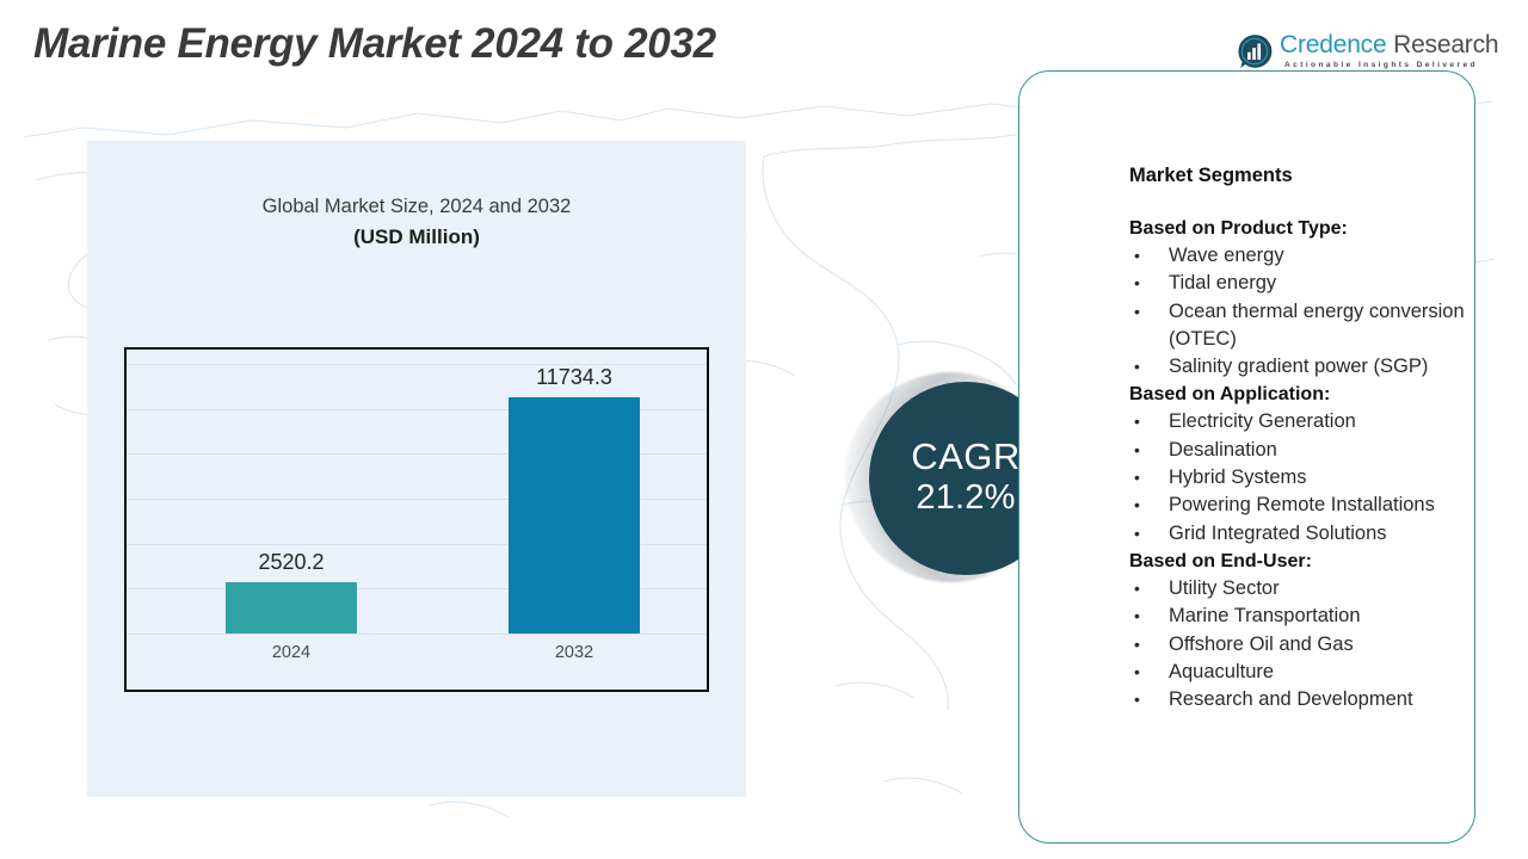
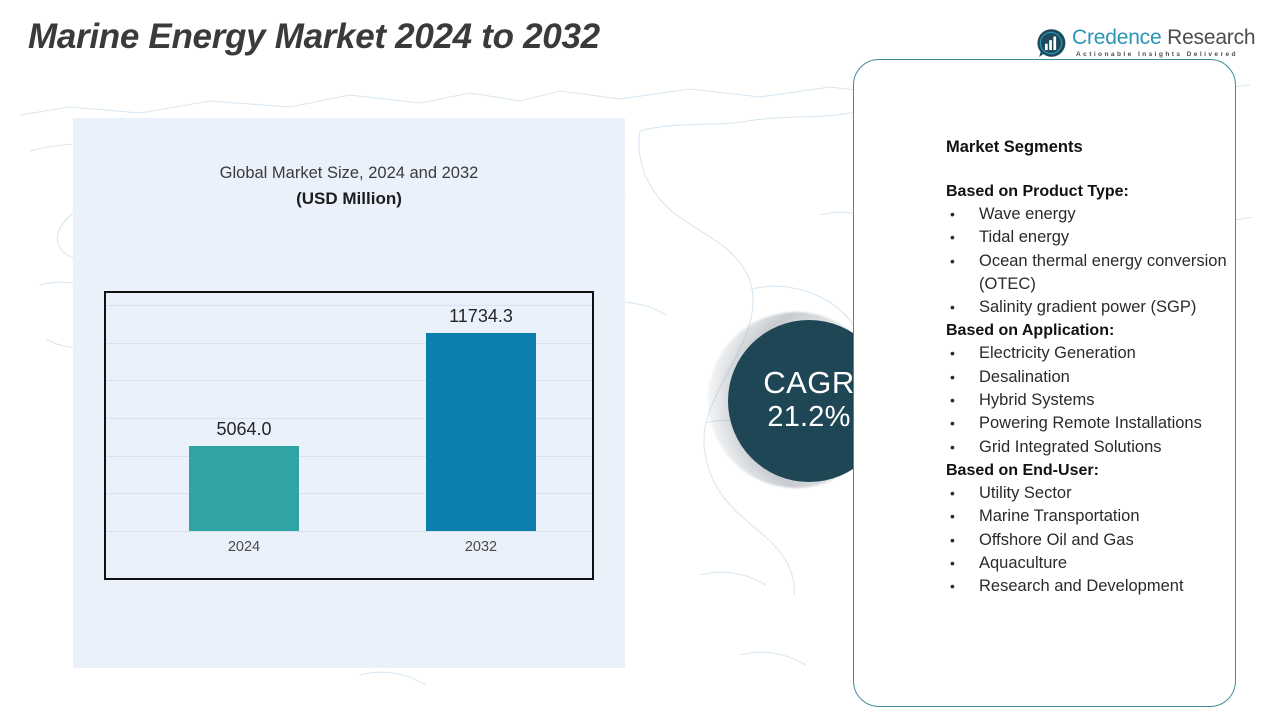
2024: 2520.2 -> 5064.0
